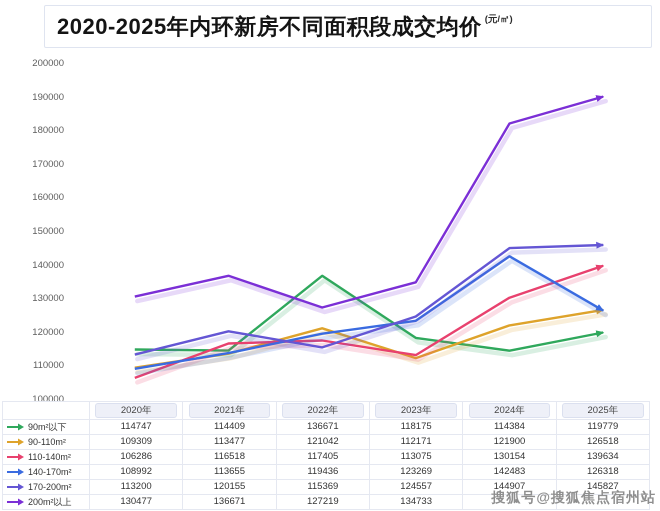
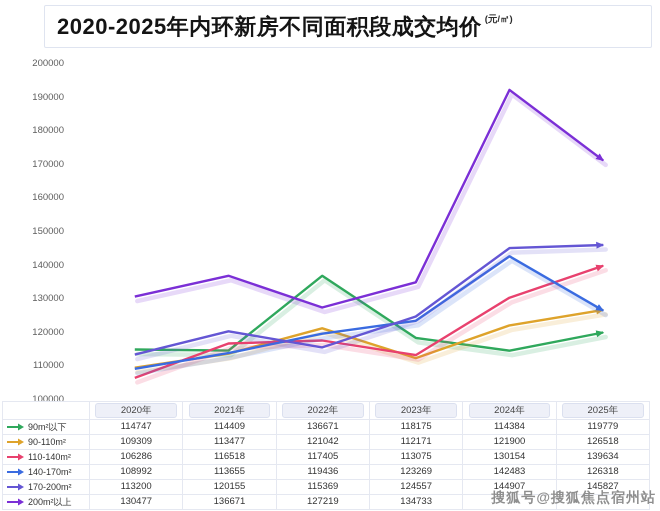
200m²以上/2024年: 182000 -> 192000
200m²以上/2025年: 190000 -> 171000
